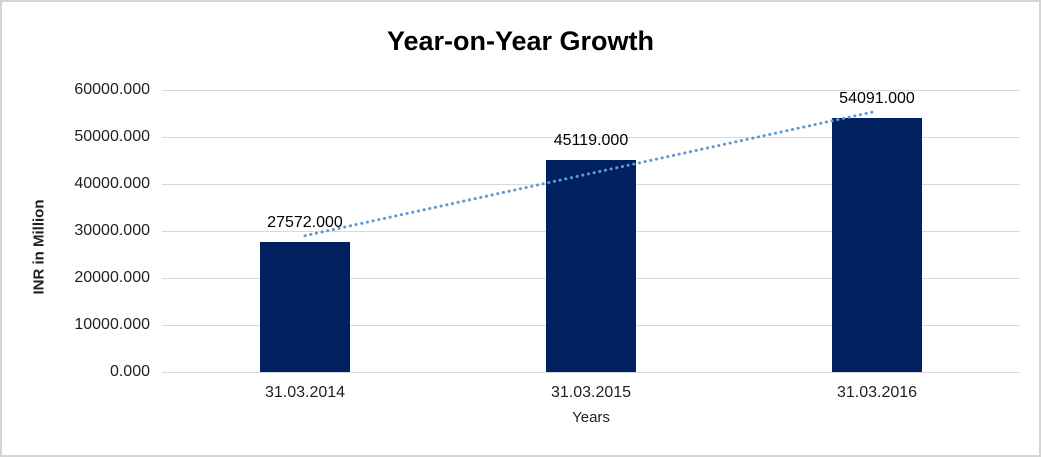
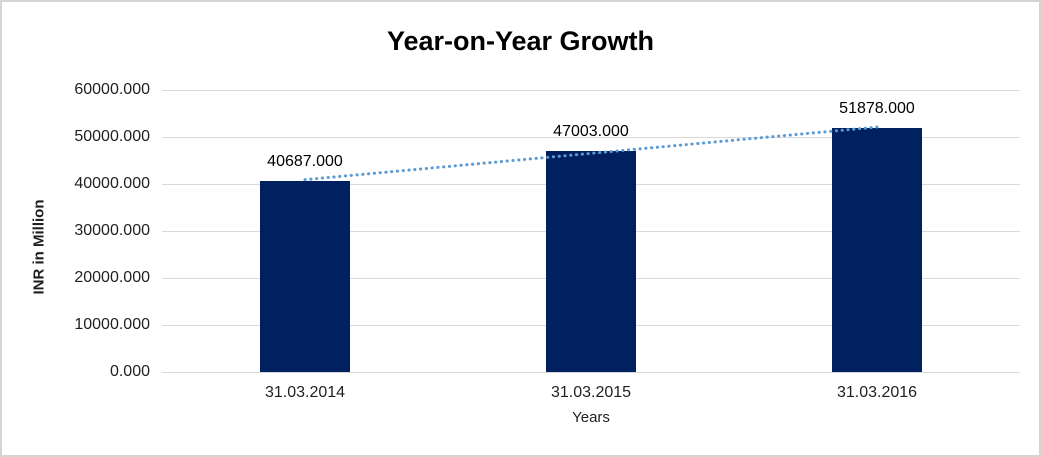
31.03.2014: 27572.000 -> 40687.000
31.03.2015: 45119.000 -> 47003.000
31.03.2016: 54091.000 -> 51878.000
